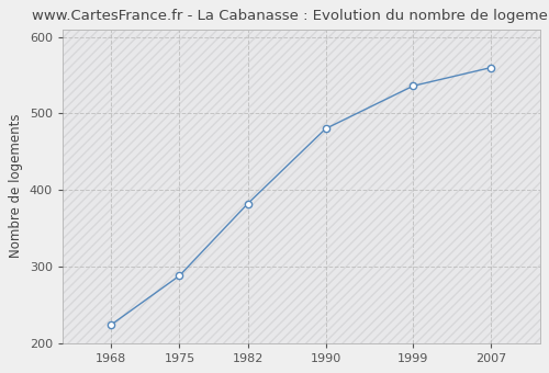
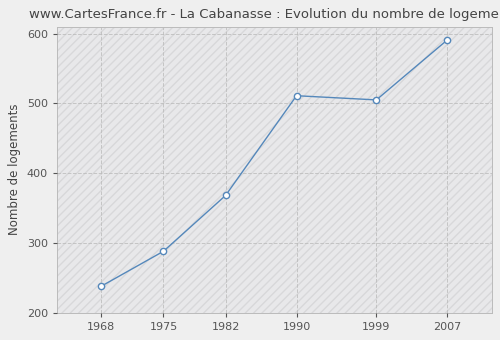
1968: 224 -> 238
1982: 382 -> 368
1990: 480 -> 511
1999: 536 -> 505
2007: 560 -> 591
